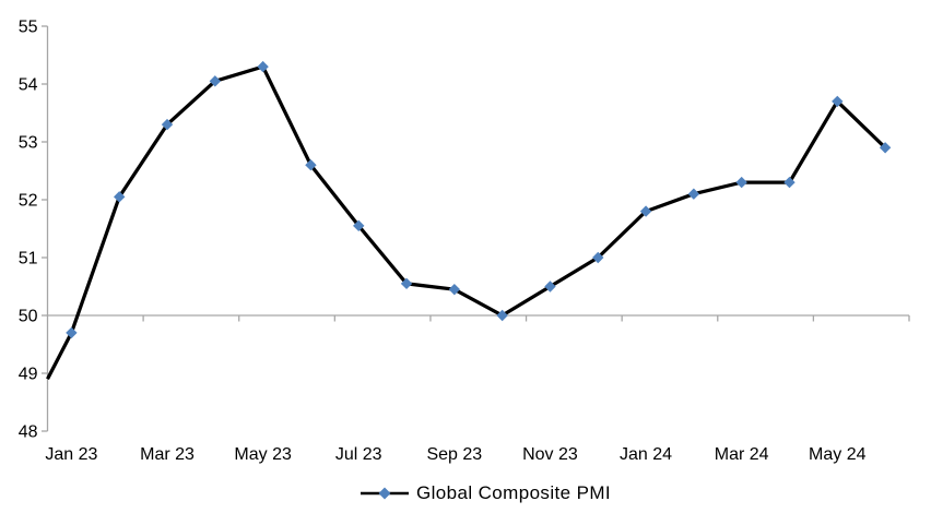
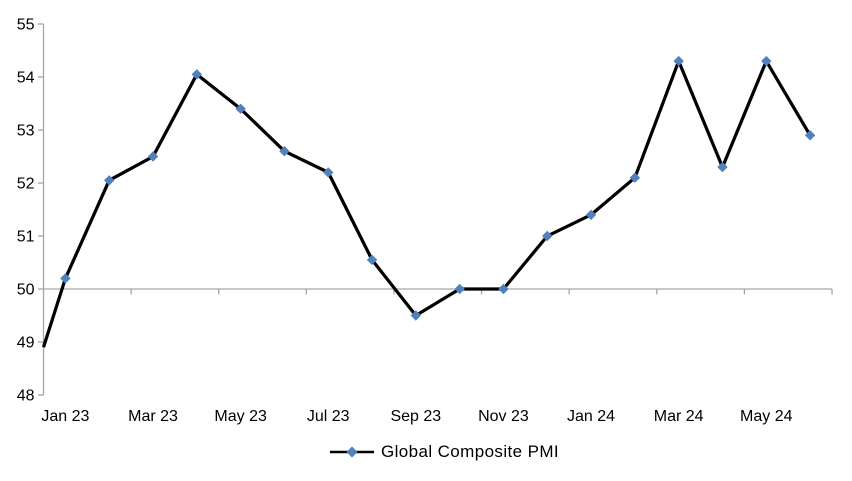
Jan 23: 49.7 -> 50.2
Mar 23: 53.3 -> 52.5
May 23: 54.3 -> 53.4
Jul 23: 51.5 -> 52.2
Sep 23: 50.5 -> 49.5
Nov 23: 50.5 -> 50.0
Jan 24: 51.8 -> 51.4
Mar 24: 52.3 -> 54.3
May 24: 53.7 -> 54.3
